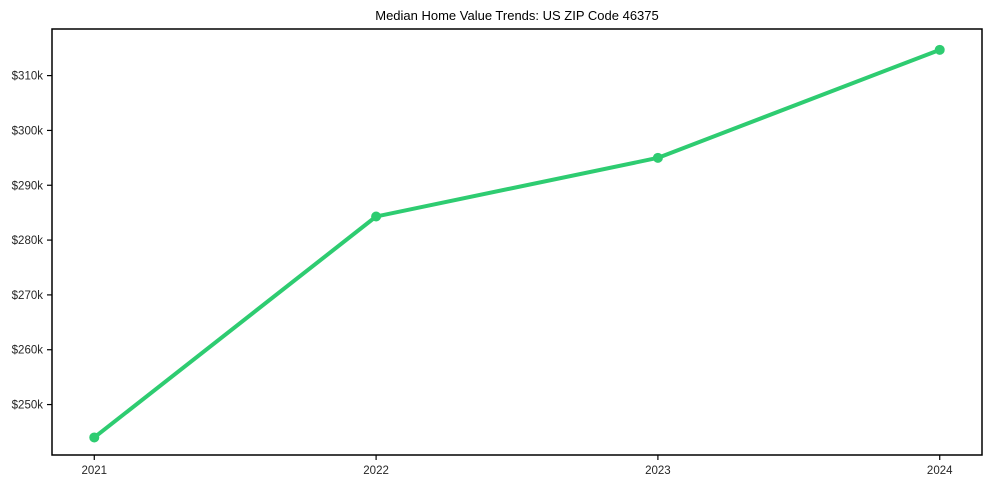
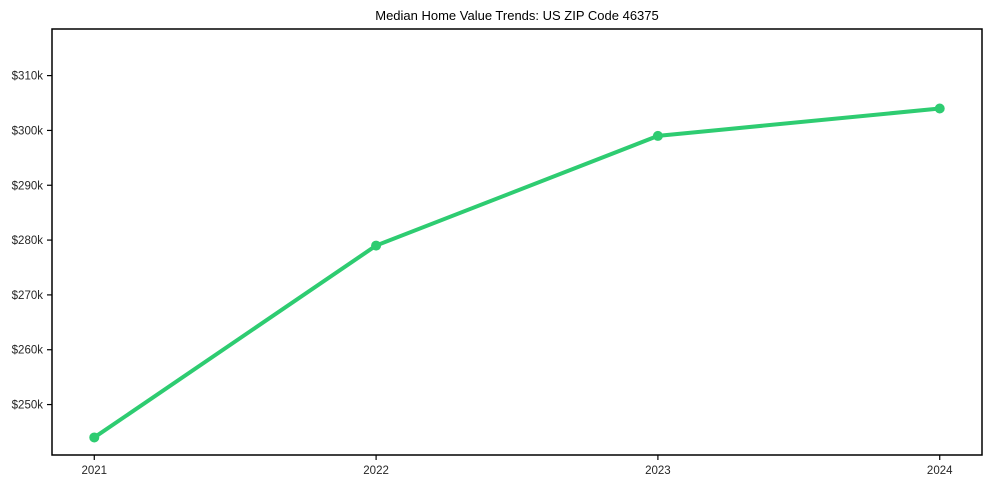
2022: $284k -> $279k
2023: $295k -> $299k
2024: $315k -> $304k
